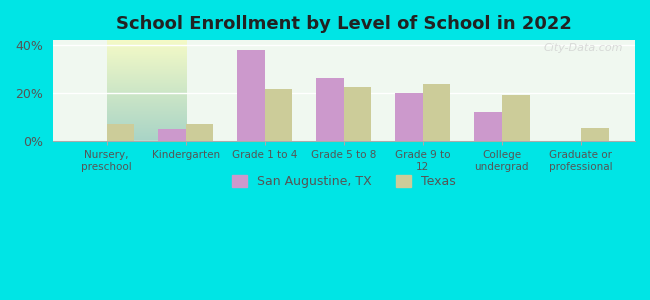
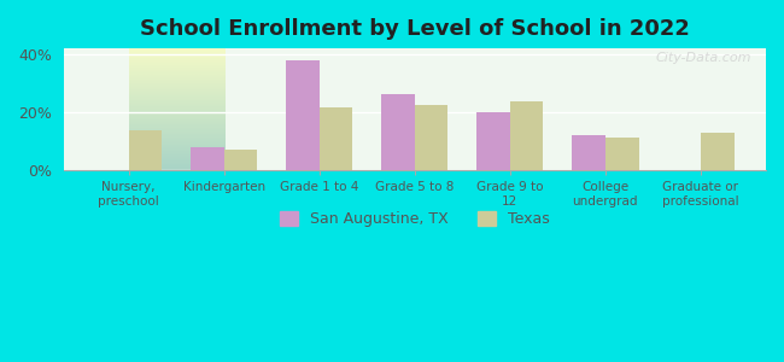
Texas/Nursery, preschool: 7.0% -> 13.5%
San Augustine, TX/Kindergarten: 5% -> 8%
Texas/College undergrad: 19.0% -> 11.0%
Texas/Graduate or professional: 5.5% -> 13.0%
